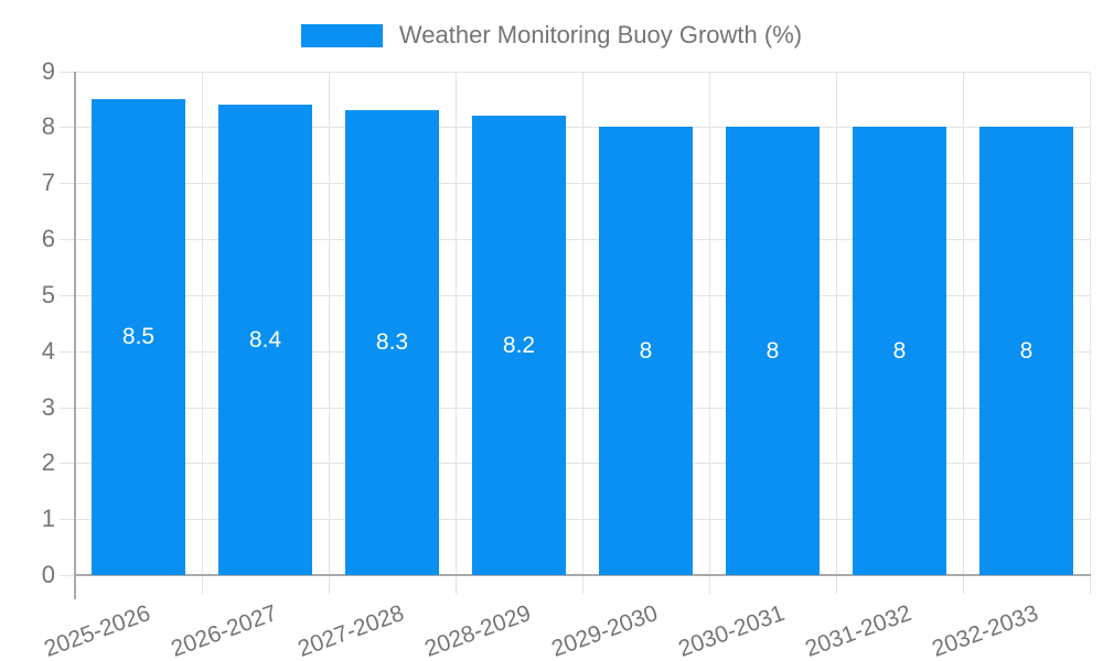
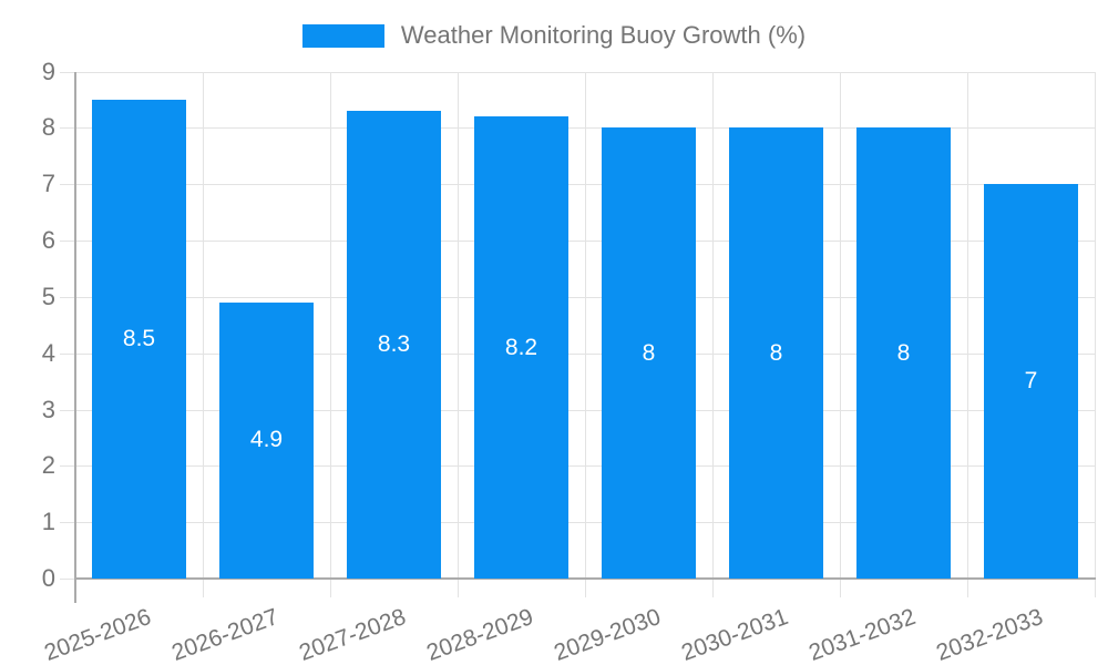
2026-2027: 8.4 -> 4.9
2032-2033: 8 -> 7
